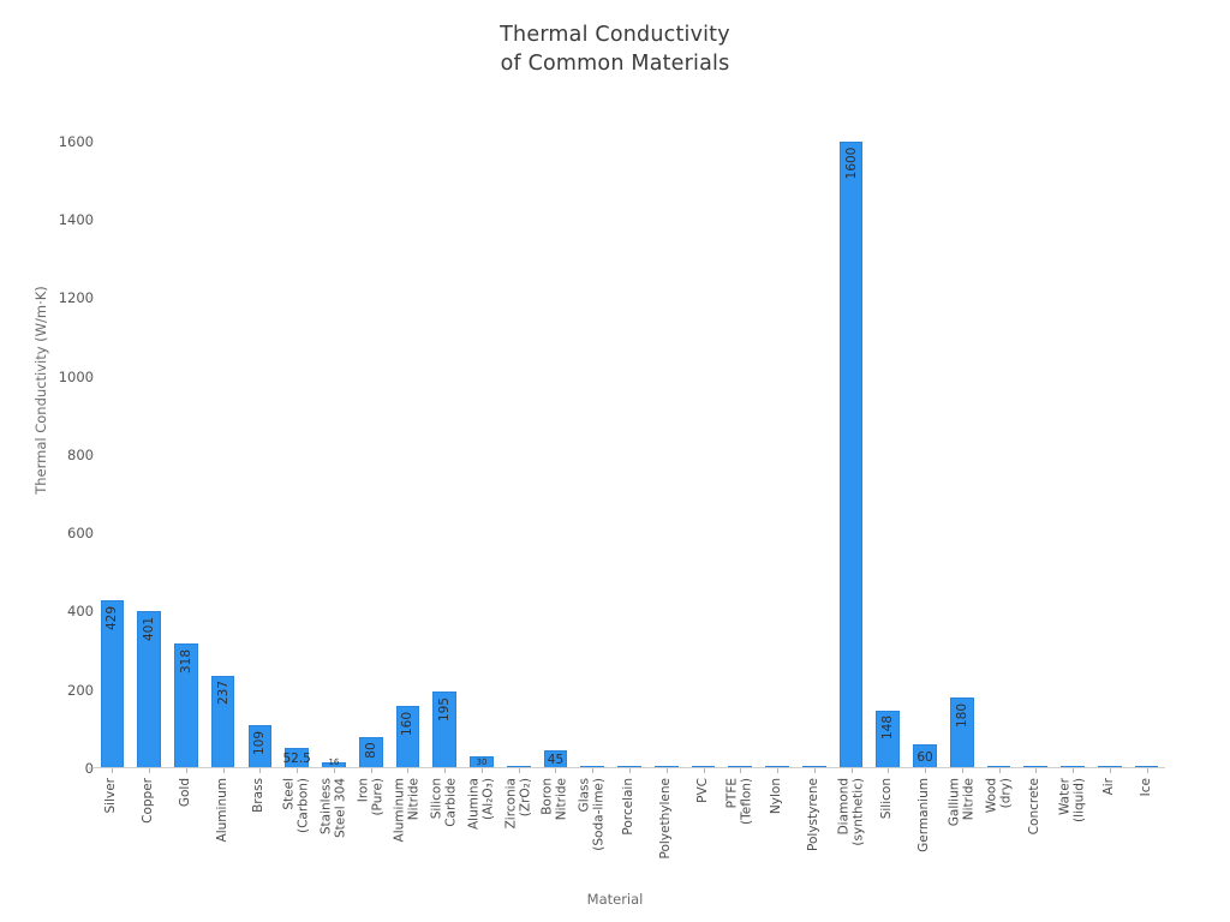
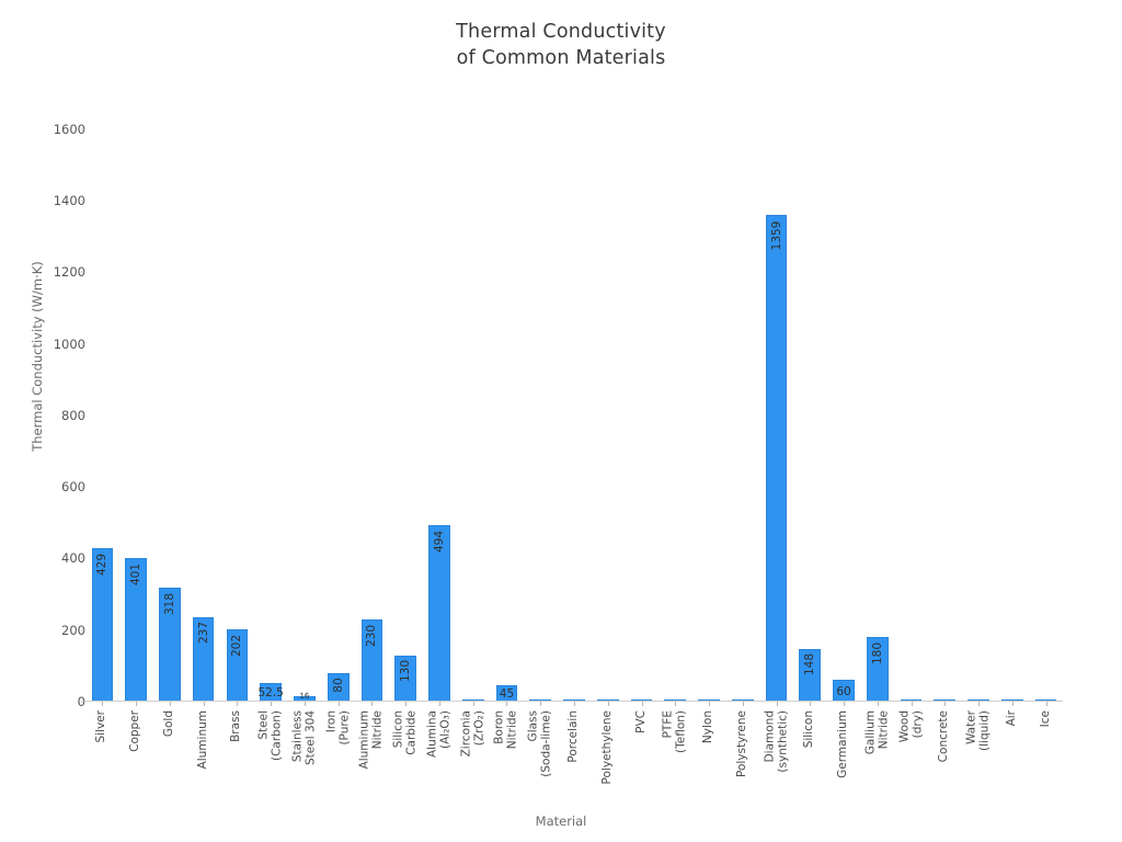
Brass: 109 -> 202
Aluminum Nitride: 160 -> 230
Silicon Carbide: 195 -> 130
Alumina (Al₂O₃): 30 -> 494
Diamond (synthetic): 1600 -> 1359
